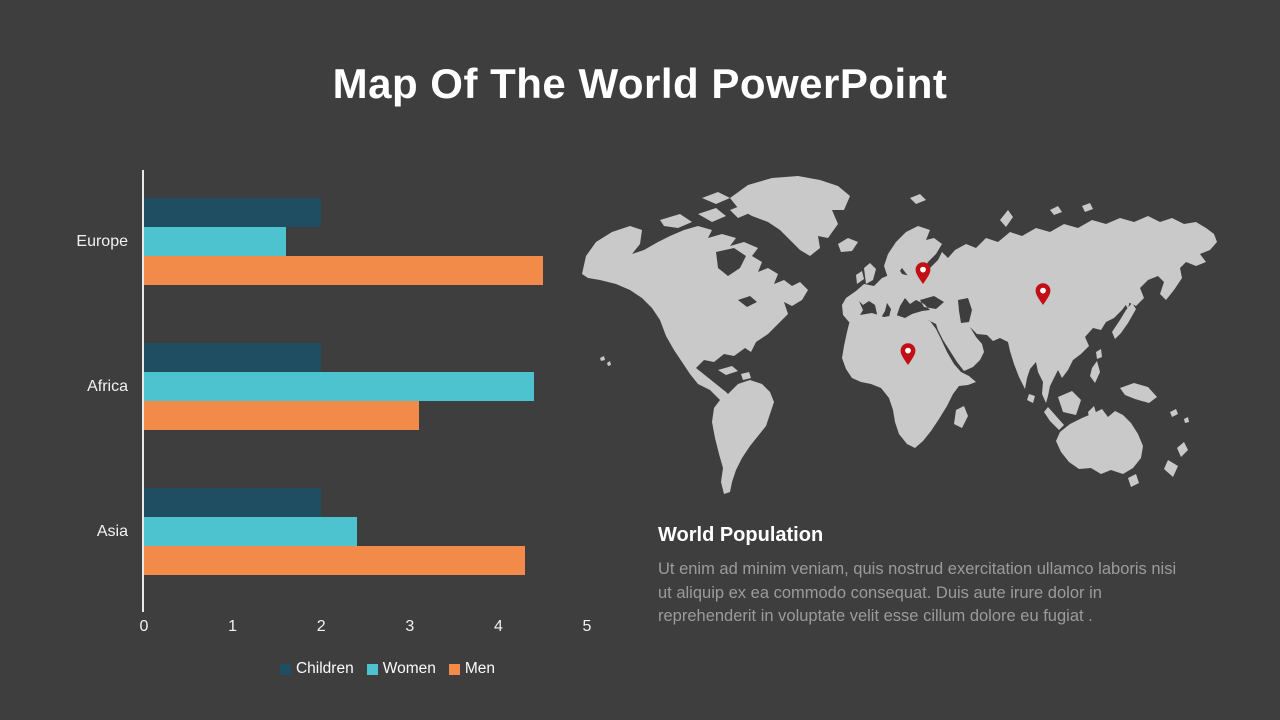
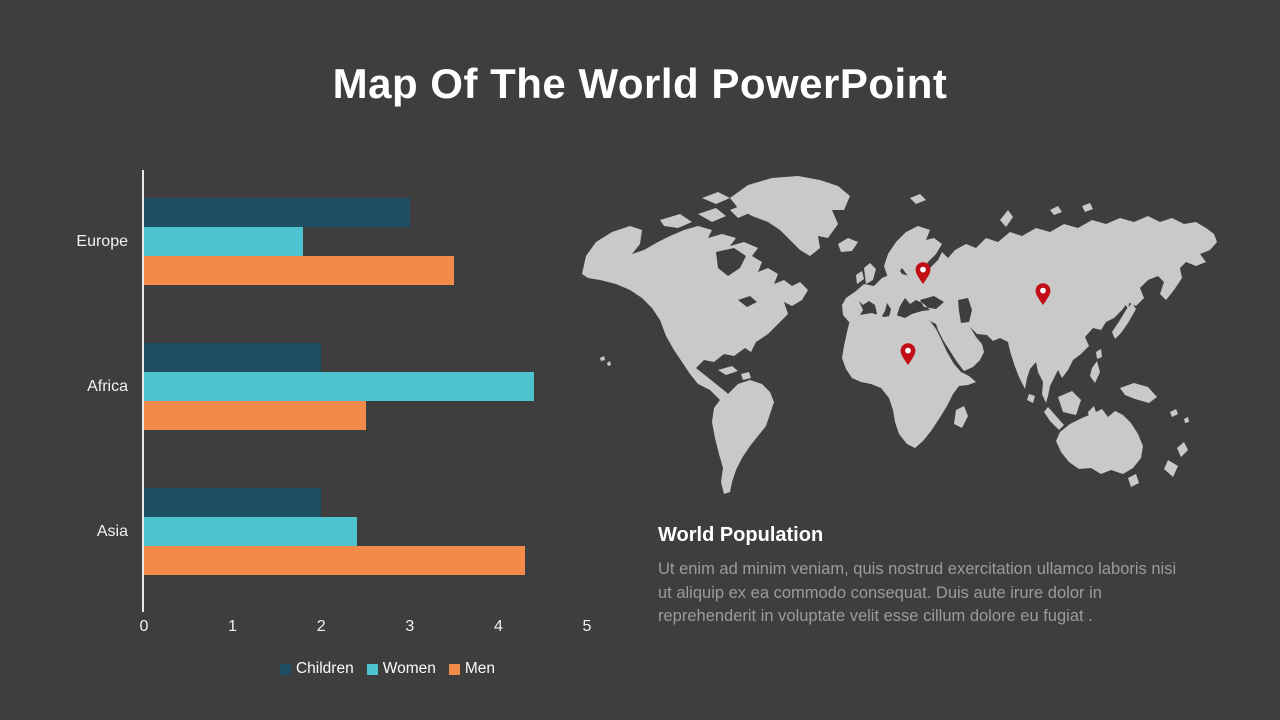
Children/Europe: 2 -> 3
Women/Europe: 1.6 -> 1.8
Men/Europe: 4.5 -> 3.5
Men/Africa: 3.1 -> 2.5
